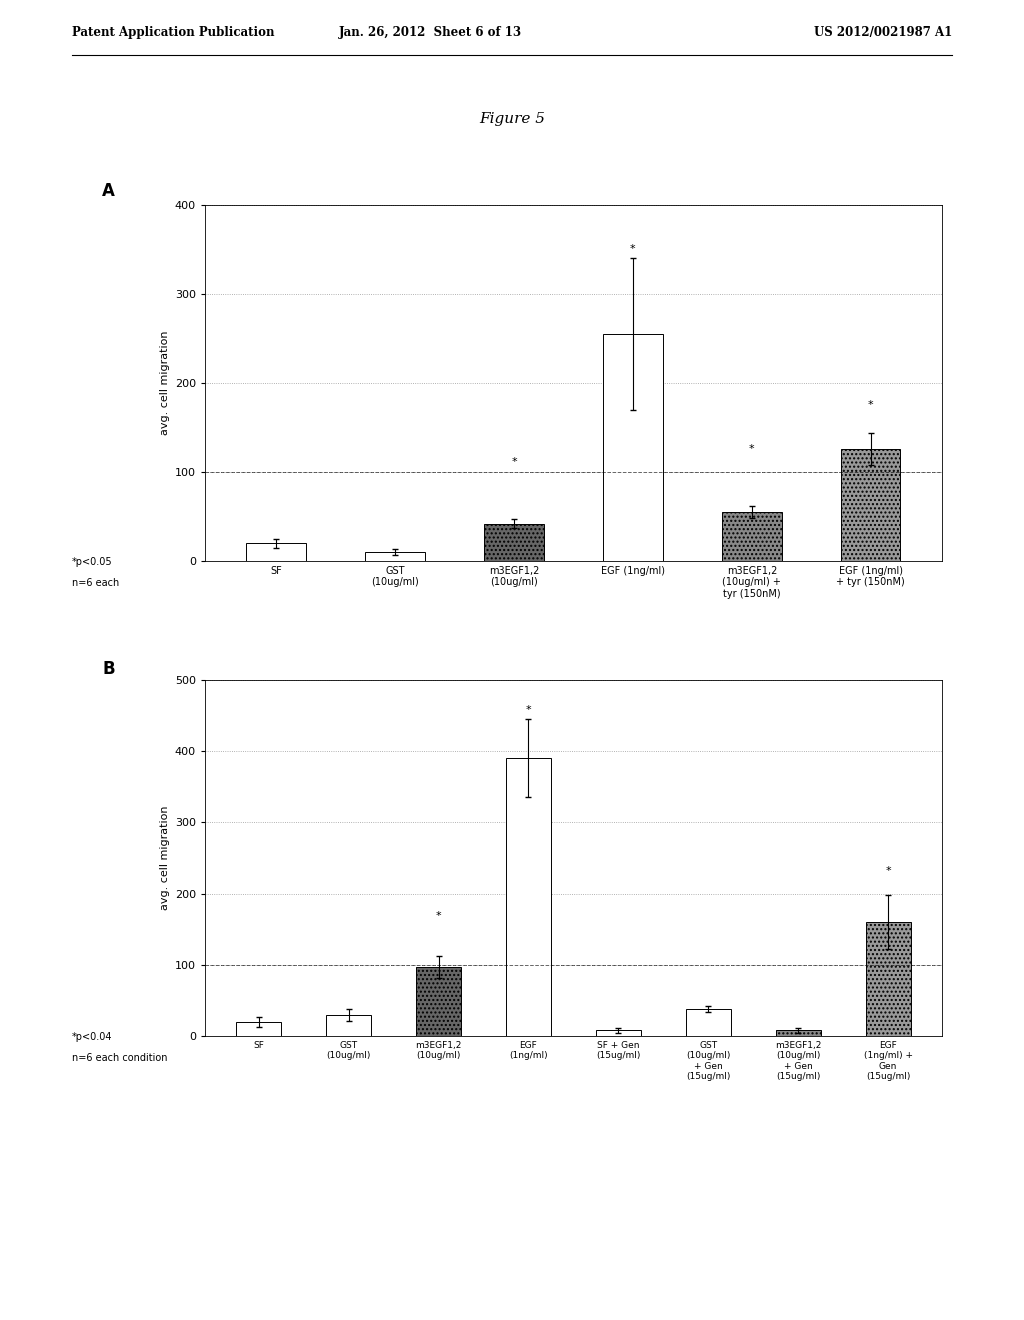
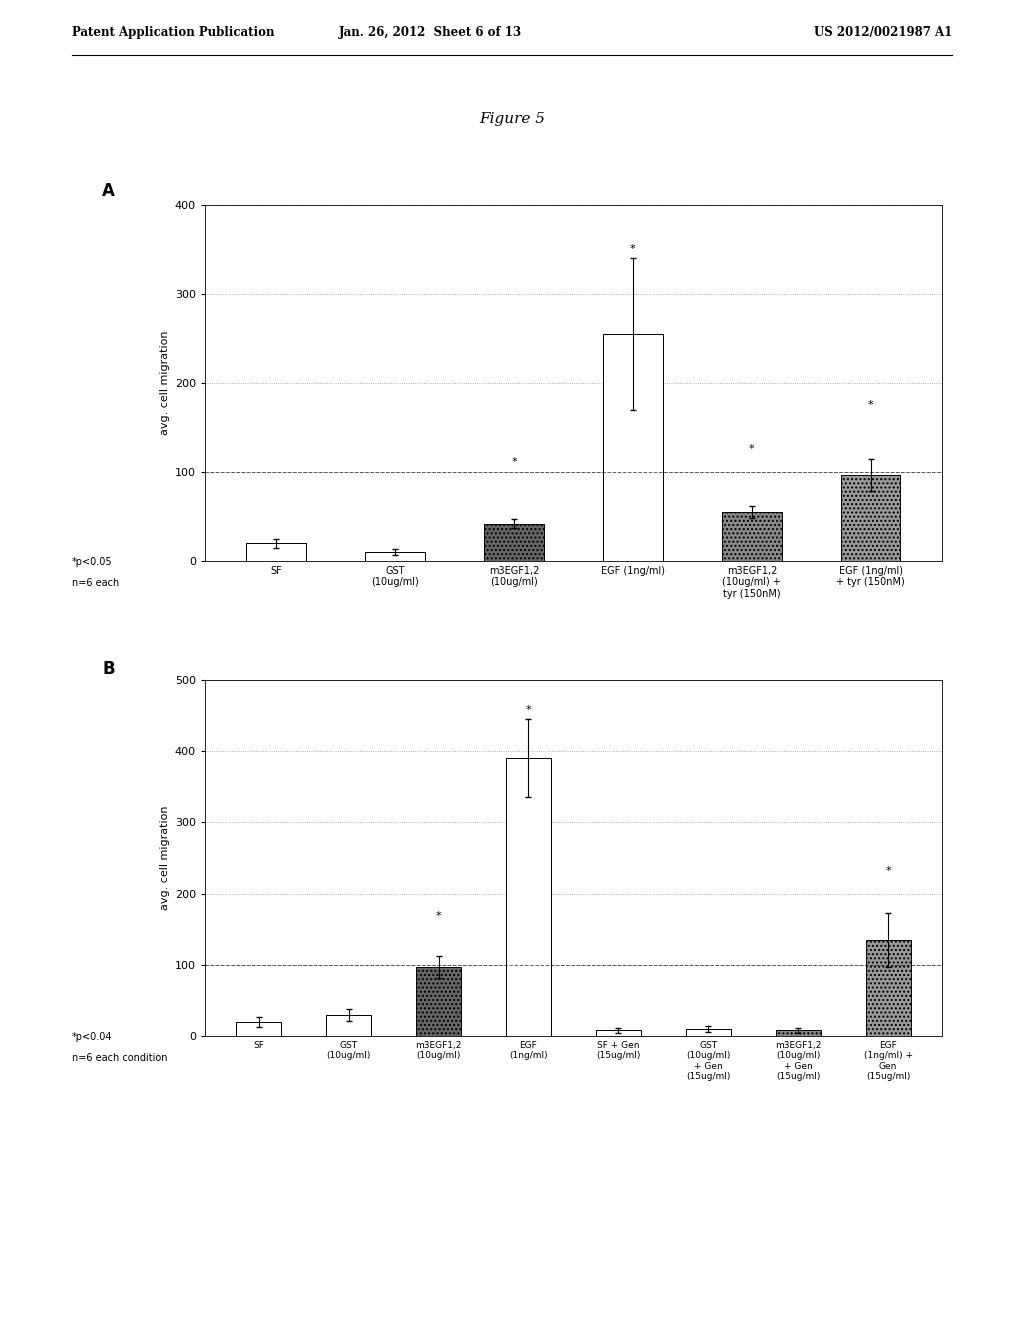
EGF (1ng/ml) + tyr (150nM): 126 -> 97
GST (10ug/ml) + Gen (15ug/ml): 38 -> 10
EGF (1ng/ml) + Gen (15ug/ml): 160 -> 135
